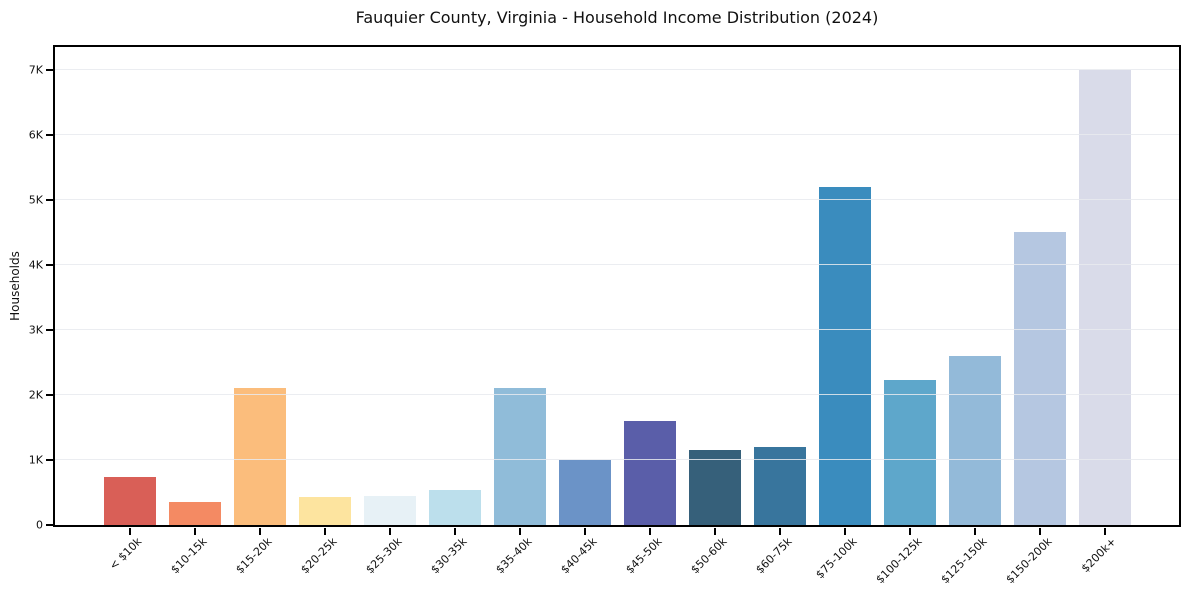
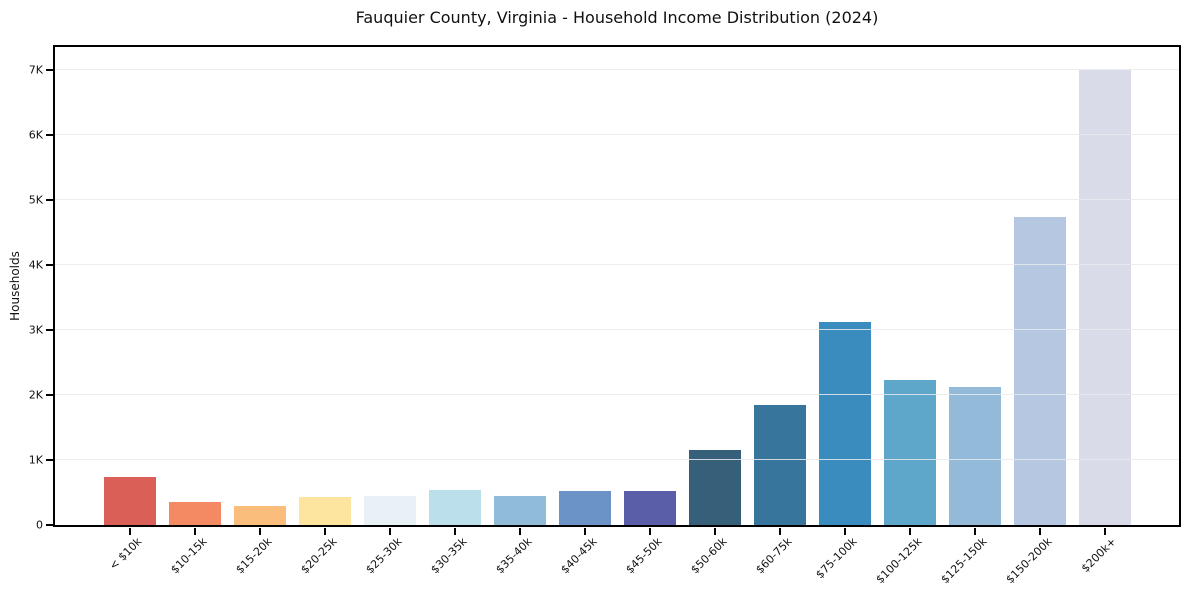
$15-20k: 2.1K -> 0.3K
$35-40k: 2.1K -> 0.4K
$40-45k: 1.0K -> 0.5K
$45-50k: 1.6K -> 0.5K
$60-75k: 1.2K -> 1.8K
$75-100k: 5.2K -> 3.1K
$125-150k: 2.6K -> 2.1K
$150-200k: 4.5K -> 4.7K
